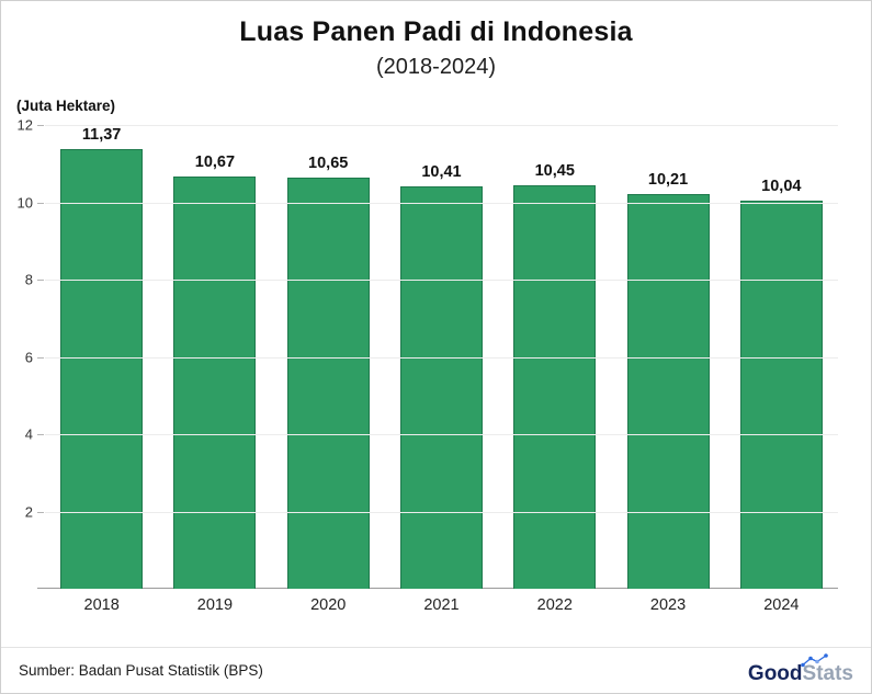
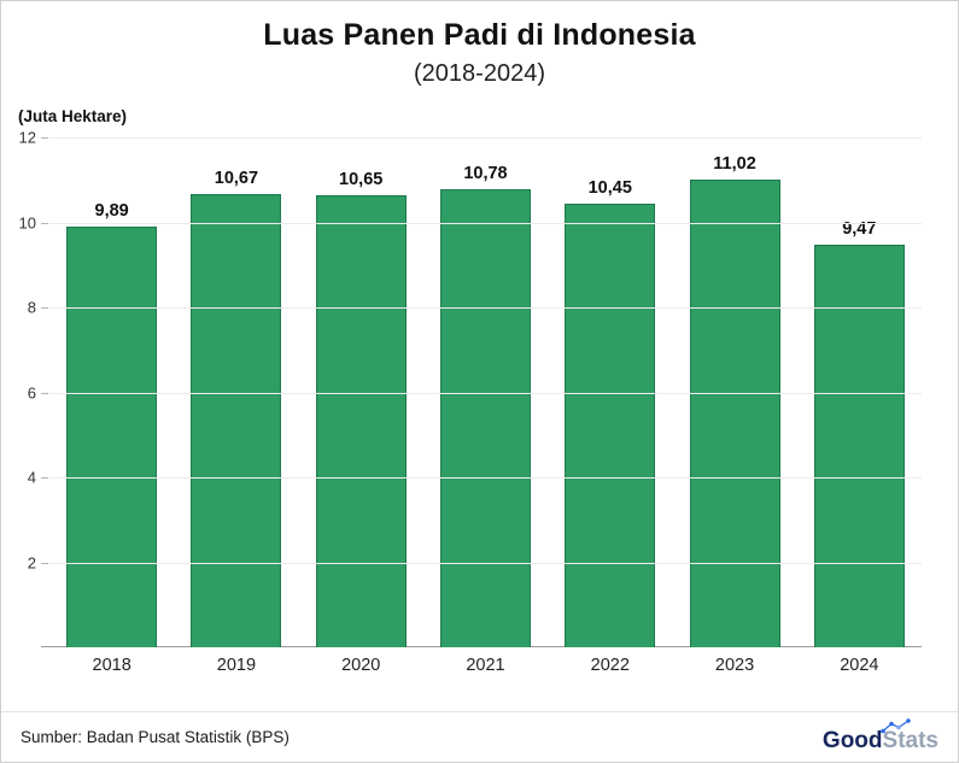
2018: 11,37 -> 9,89
2021: 10,41 -> 10,78
2023: 10,21 -> 11,02
2024: 10,04 -> 9,47
